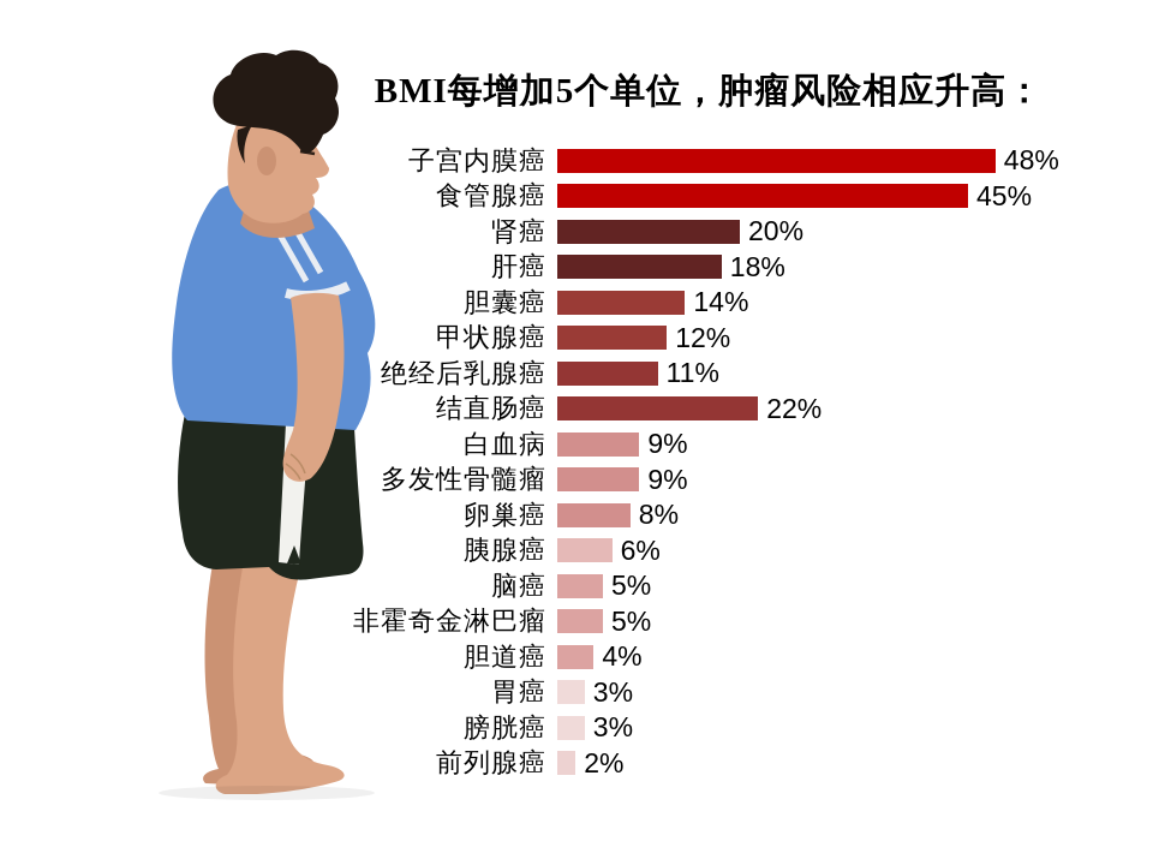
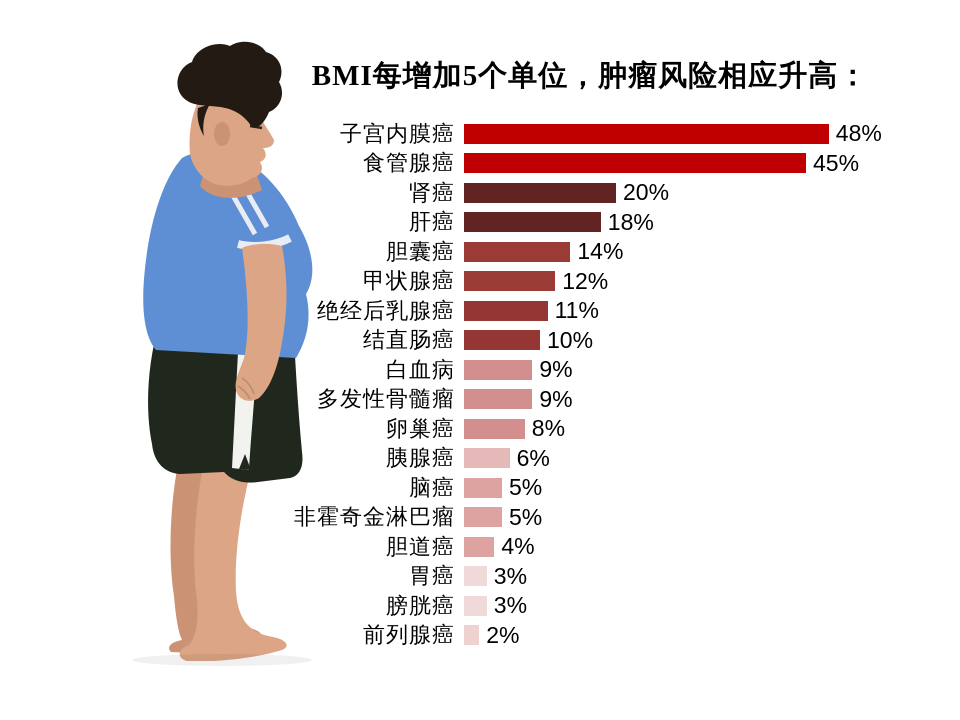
结直肠癌: 22% -> 10%
